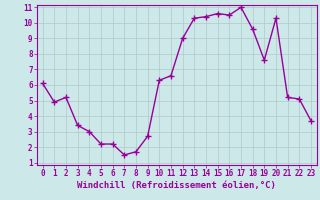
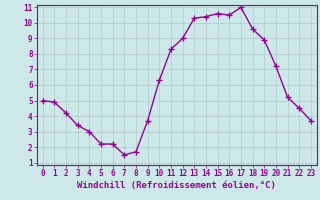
0: 6.1 -> 5.0
2: 5.2 -> 4.2
9: 2.7 -> 3.7
11: 6.6 -> 8.3
19: 7.6 -> 8.9
20: 10.3 -> 7.2
22: 5.1 -> 4.5
